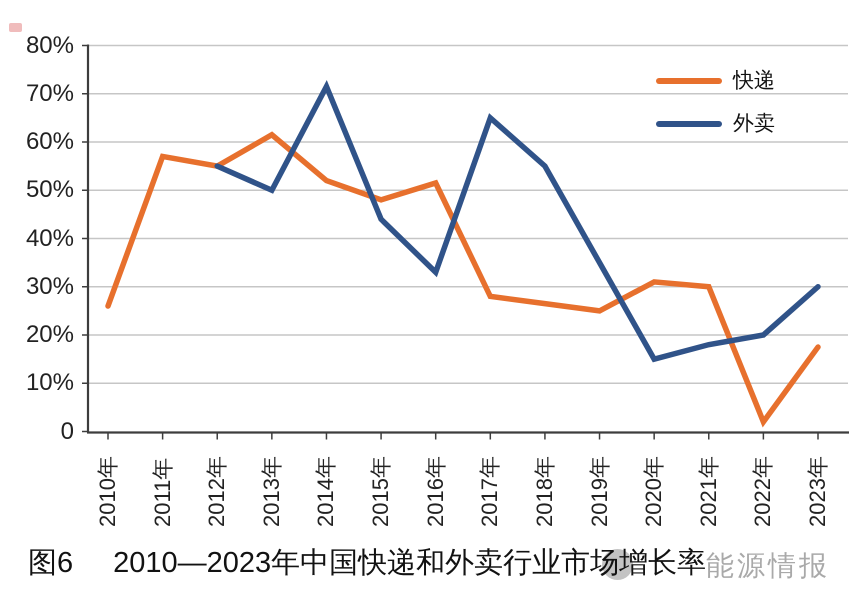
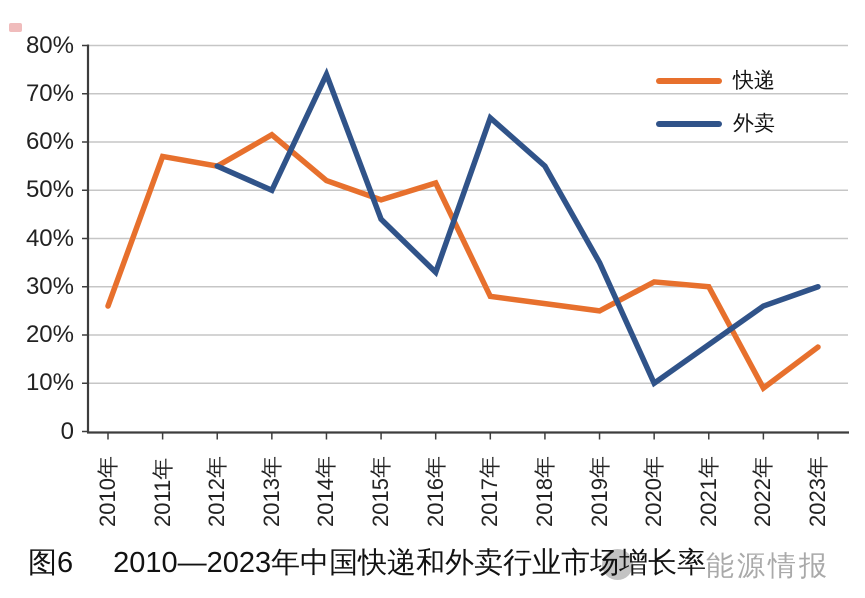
外卖/2014年: 72% -> 74%
外卖/2020年: 15% -> 10%
快递/2022年: 2% -> 9%
外卖/2022年: 20% -> 26%
